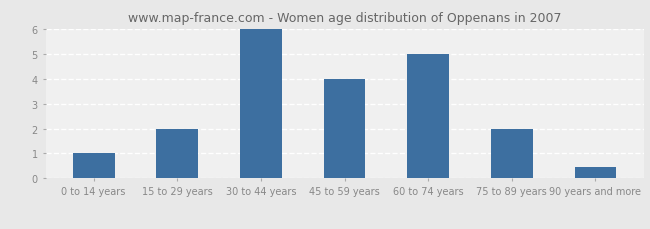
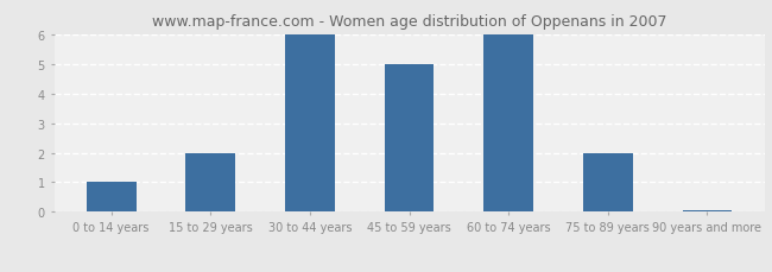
45 to 59 years: 4.00 -> 5.00
60 to 74 years: 5.00 -> 6.00
90 years and more: 0.45 -> 0.05
